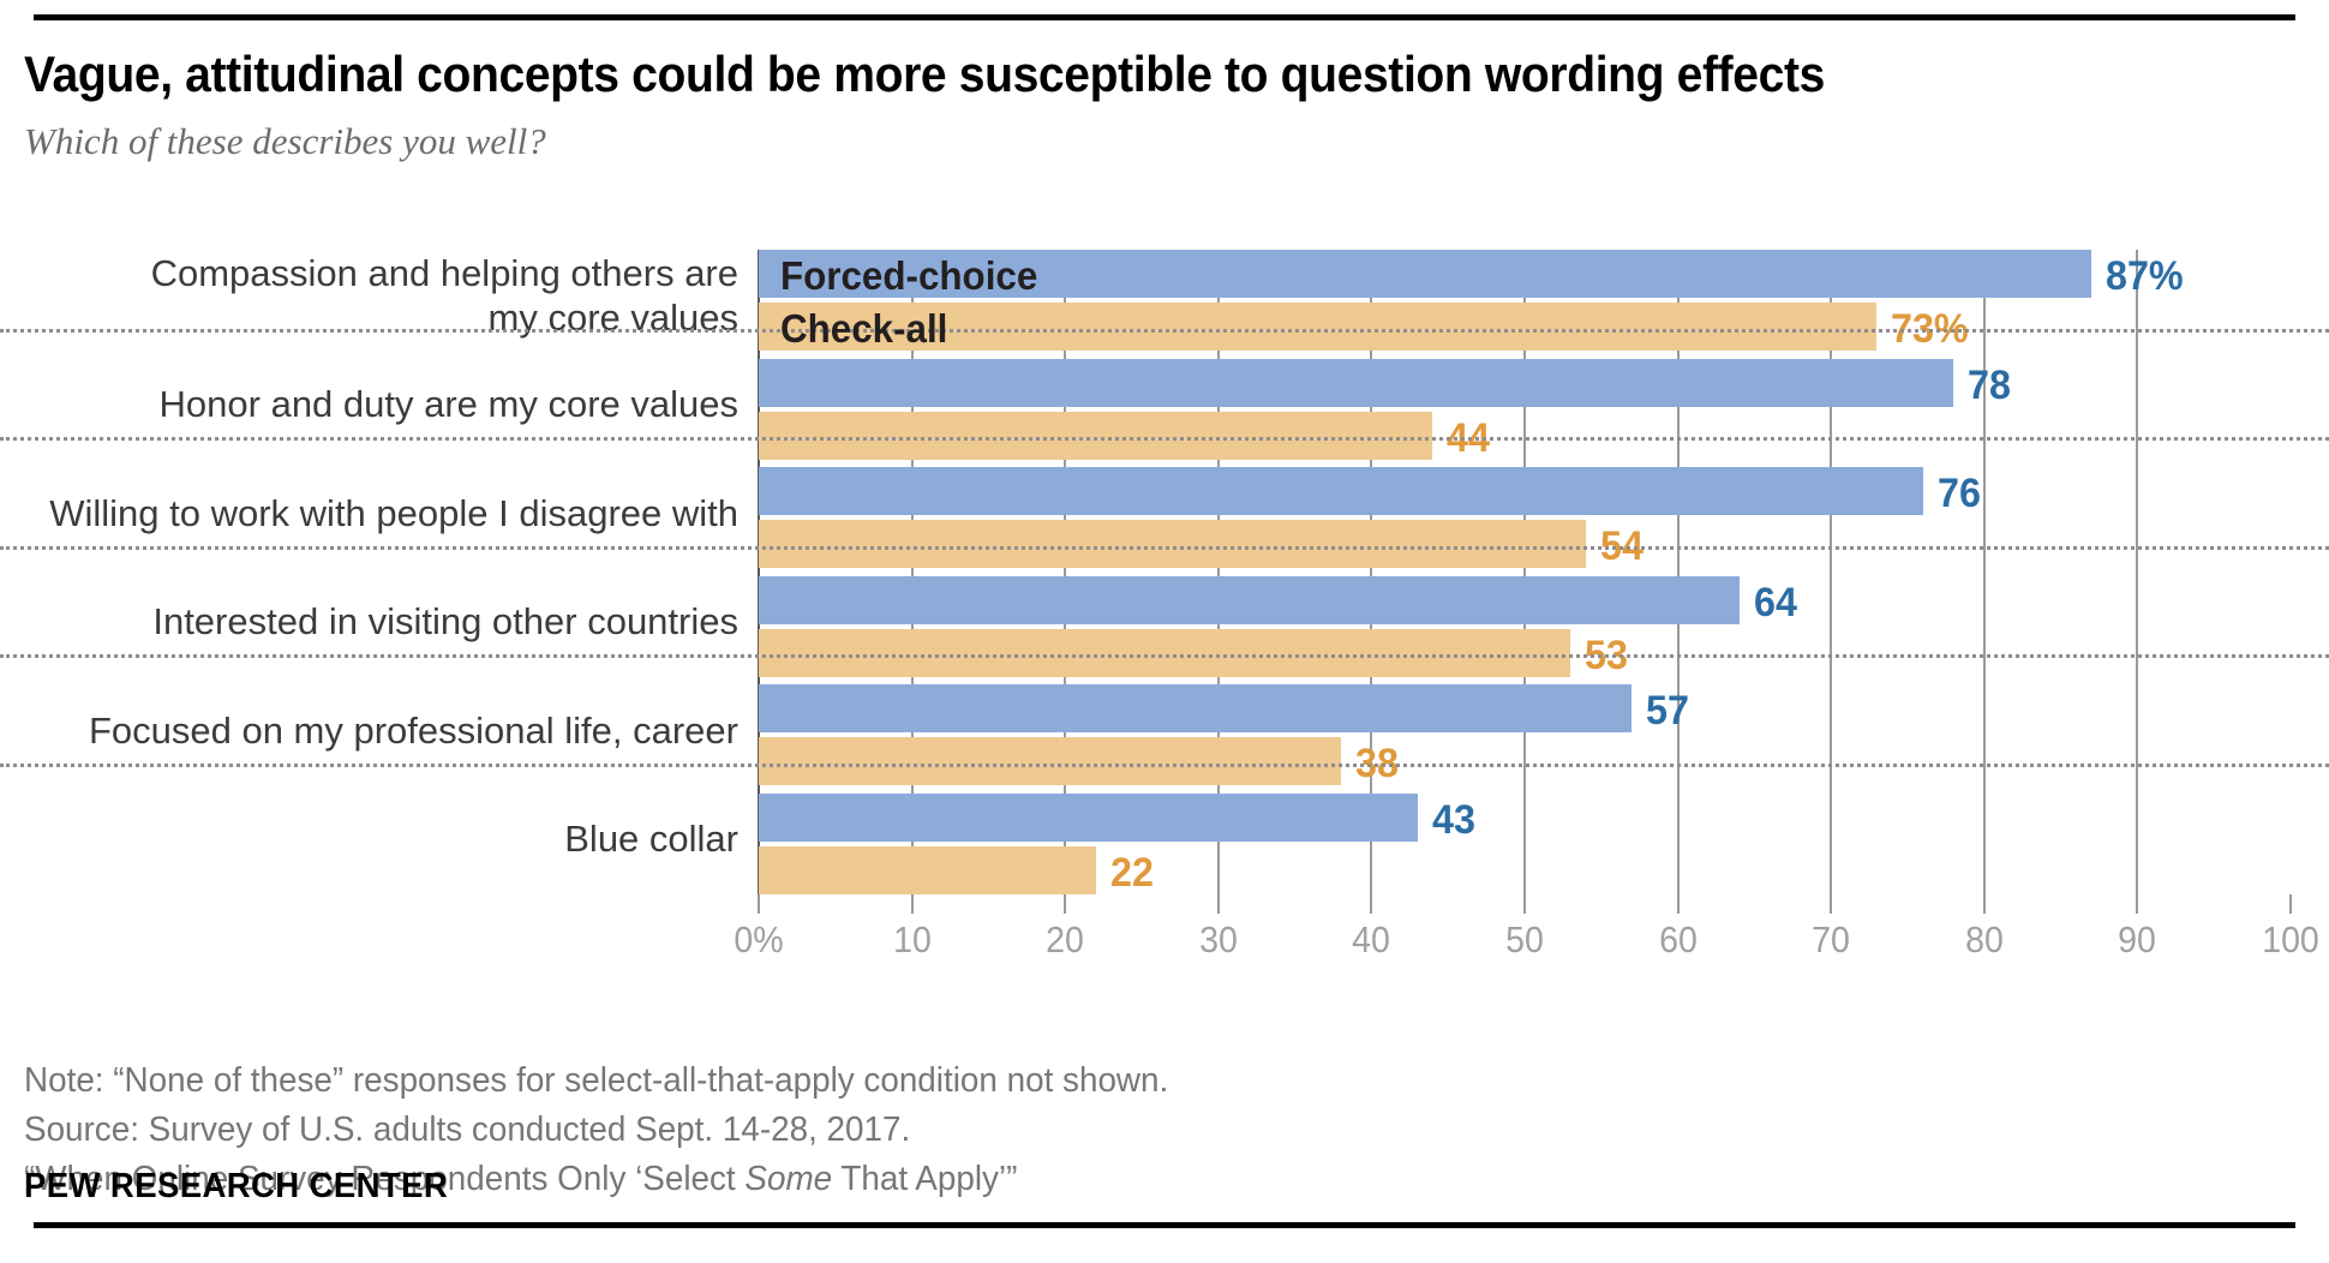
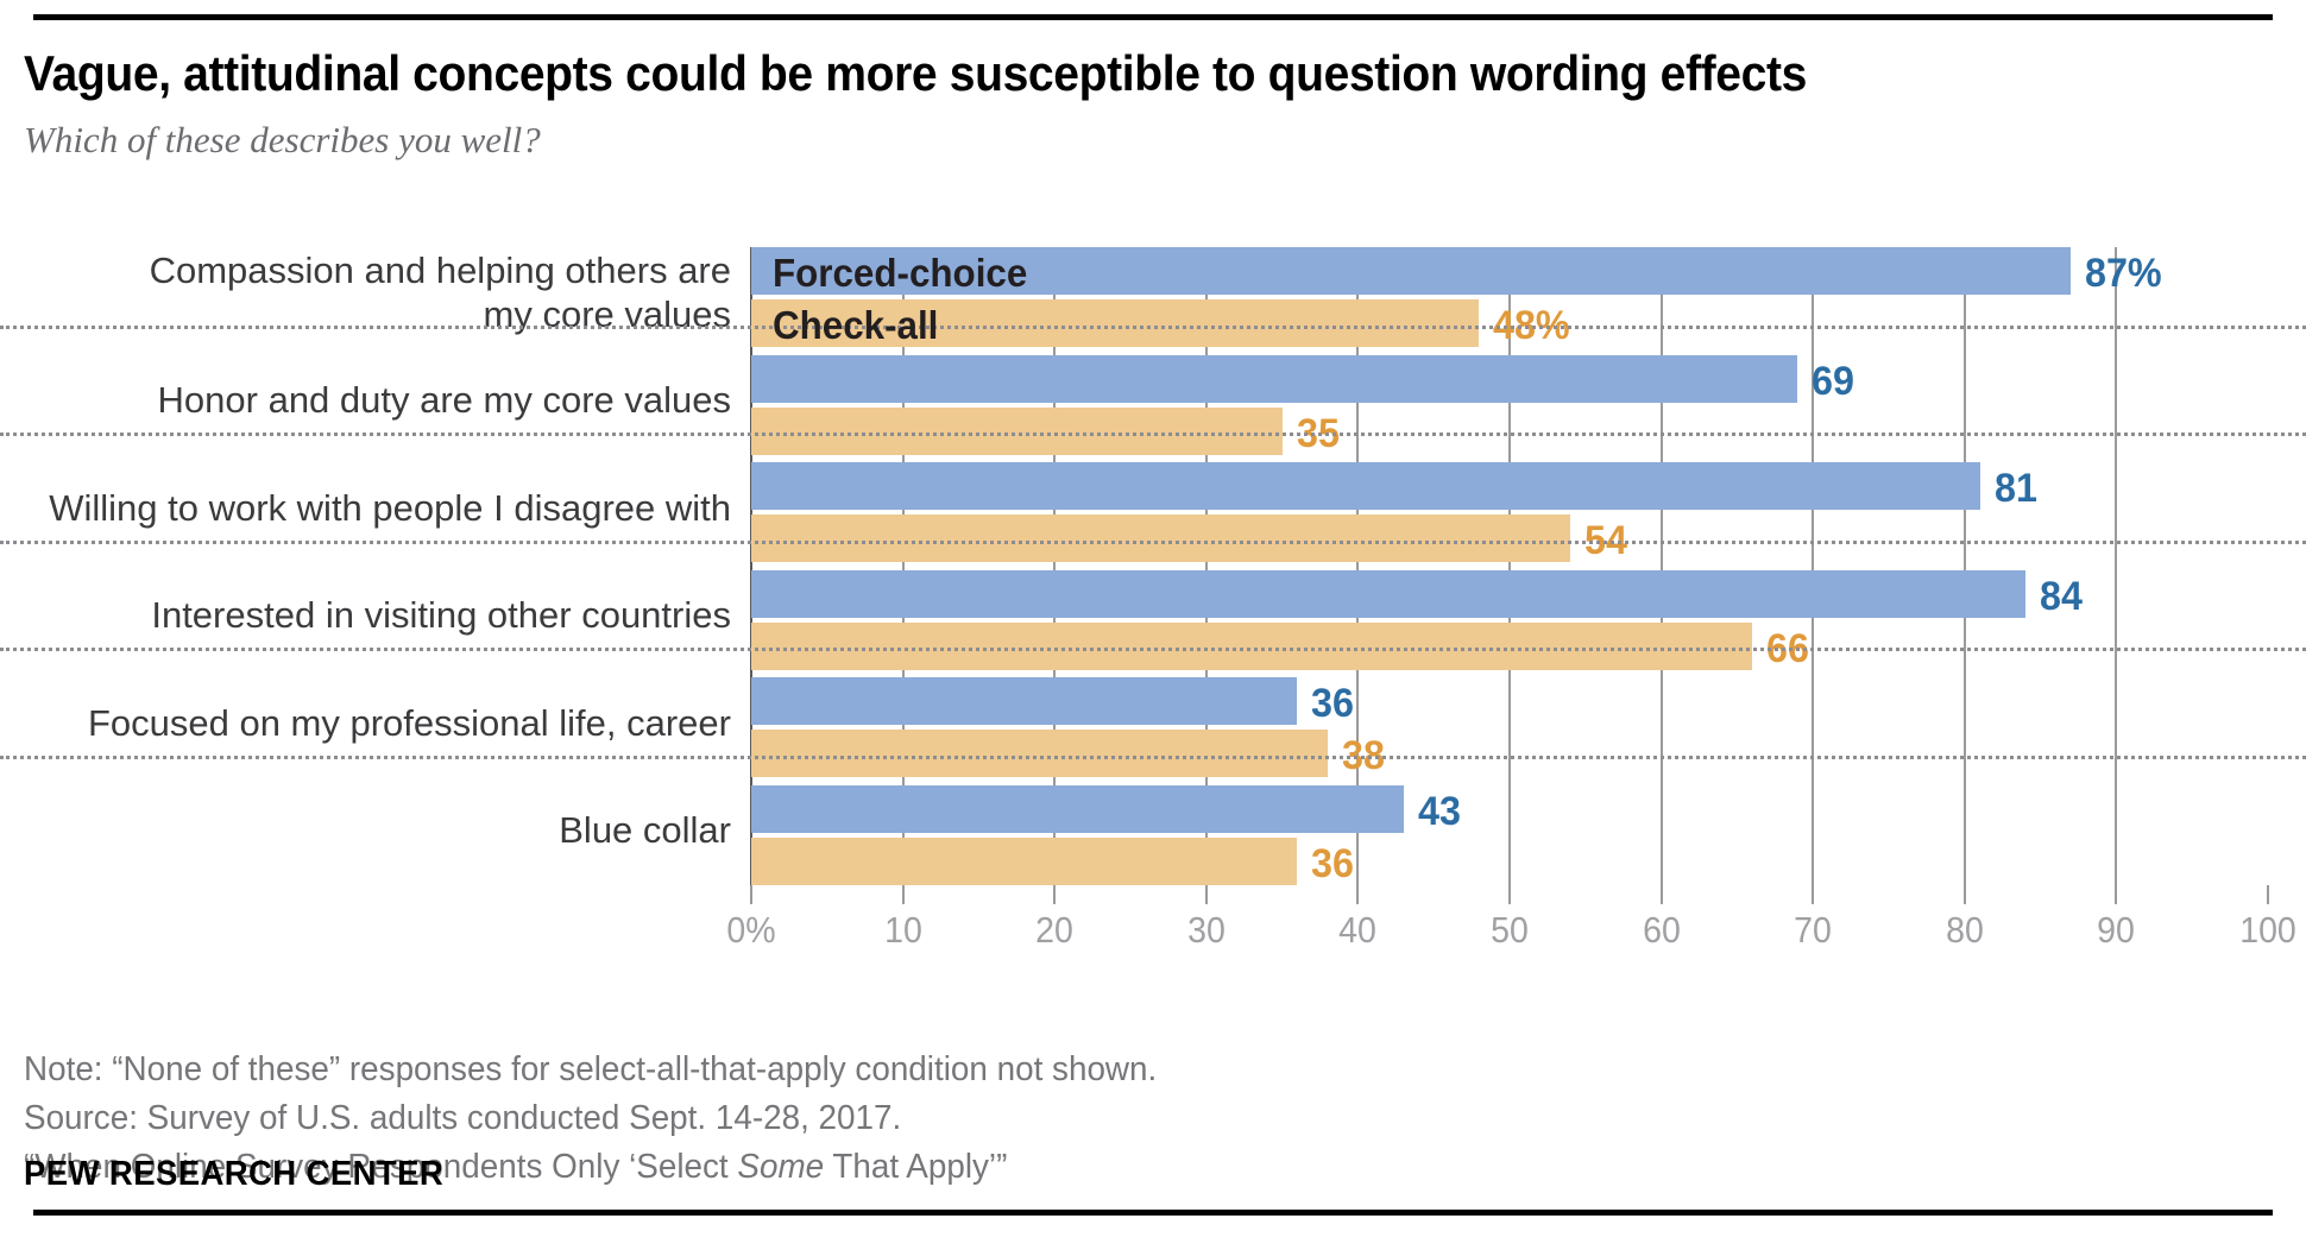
Check-all/Compassion and helping others are my core values: 73% -> 48%
Forced-choice/Honor and duty are my core values: 78 -> 69
Check-all/Honor and duty are my core values: 44 -> 35
Forced-choice/Willing to work with people I disagree with: 76 -> 81
Forced-choice/Interested in visiting other countries: 64 -> 84
Check-all/Interested in visiting other countries: 53 -> 66
Forced-choice/Focused on my professional life, career: 57 -> 36
Check-all/Blue collar: 22 -> 36
